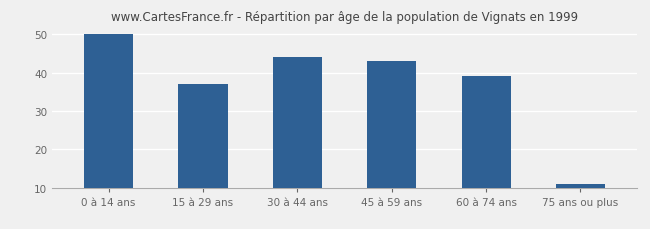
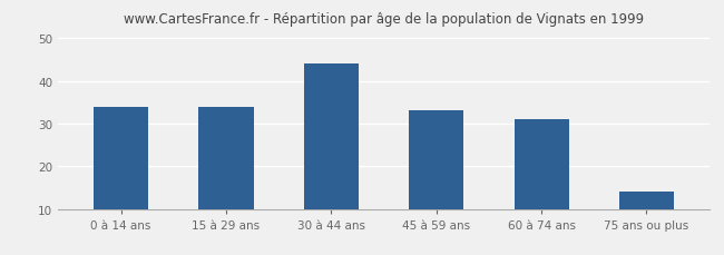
0 à 14 ans: 50 -> 34
15 à 29 ans: 37 -> 34
45 à 59 ans: 43 -> 33
60 à 74 ans: 39 -> 31
75 ans ou plus: 11 -> 14
